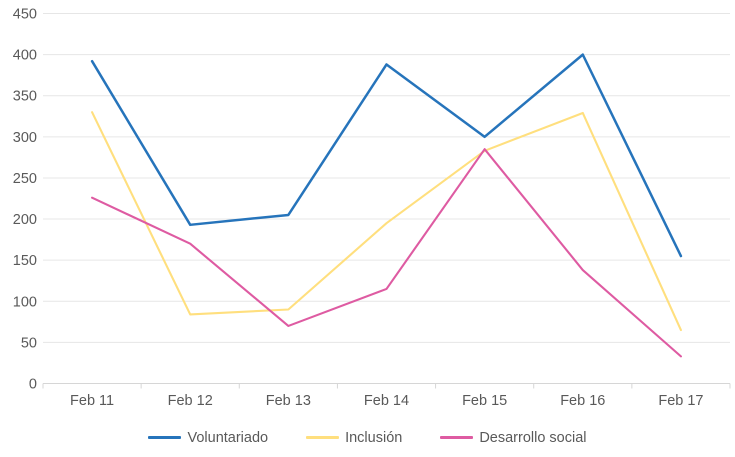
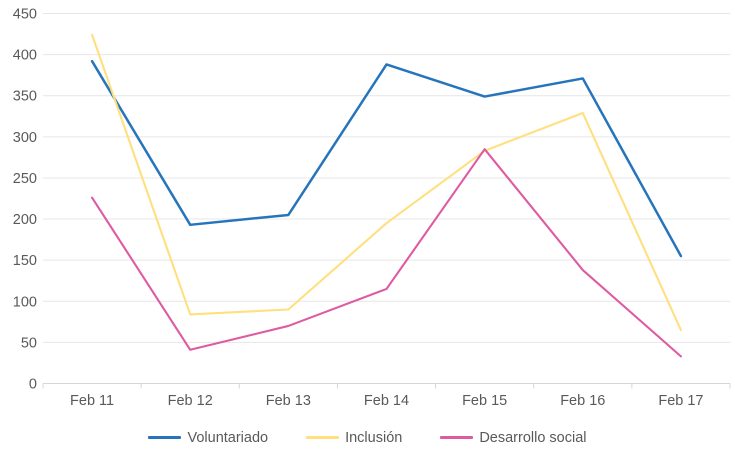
Inclusión/Feb 11: 330 -> 420
Desarrollo social/Feb 12: 170 -> 40
Voluntariado/Feb 15: 300 -> 350
Voluntariado/Feb 16: 400 -> 370
